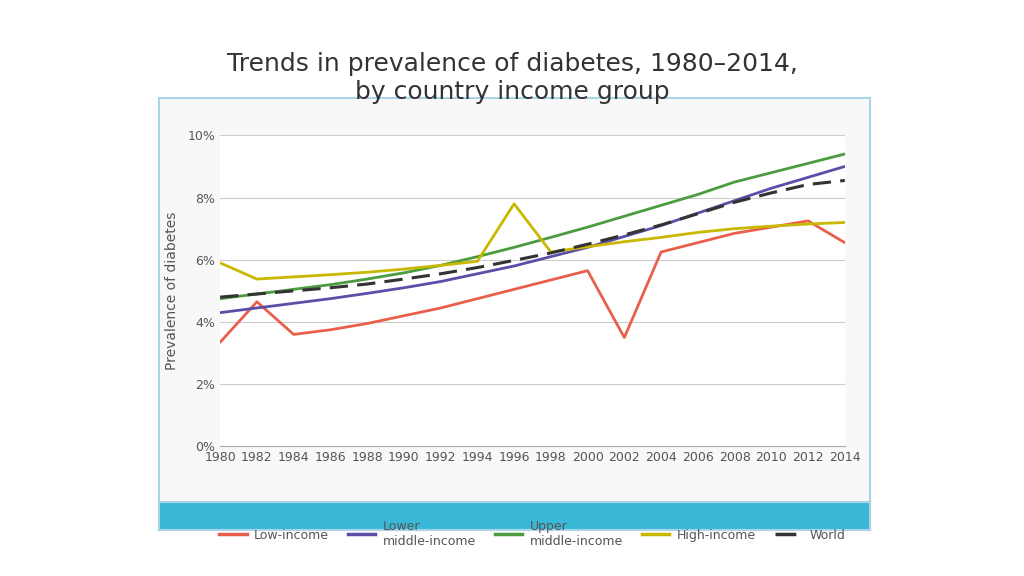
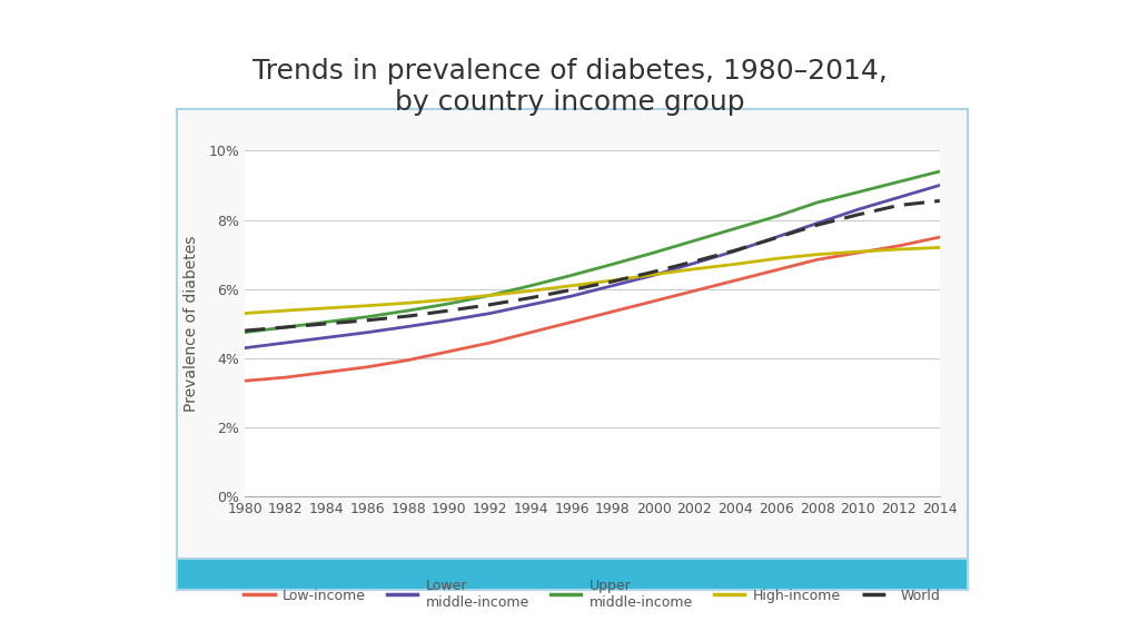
High-income/1980: 5.90% -> 5.30%
Low-income/1982: 4.65% -> 3.45%
High-income/1996: 7.80% -> 6.10%
Low-income/2002: 3.50% -> 5.95%
Low-income/2014: 6.55% -> 7.50%
